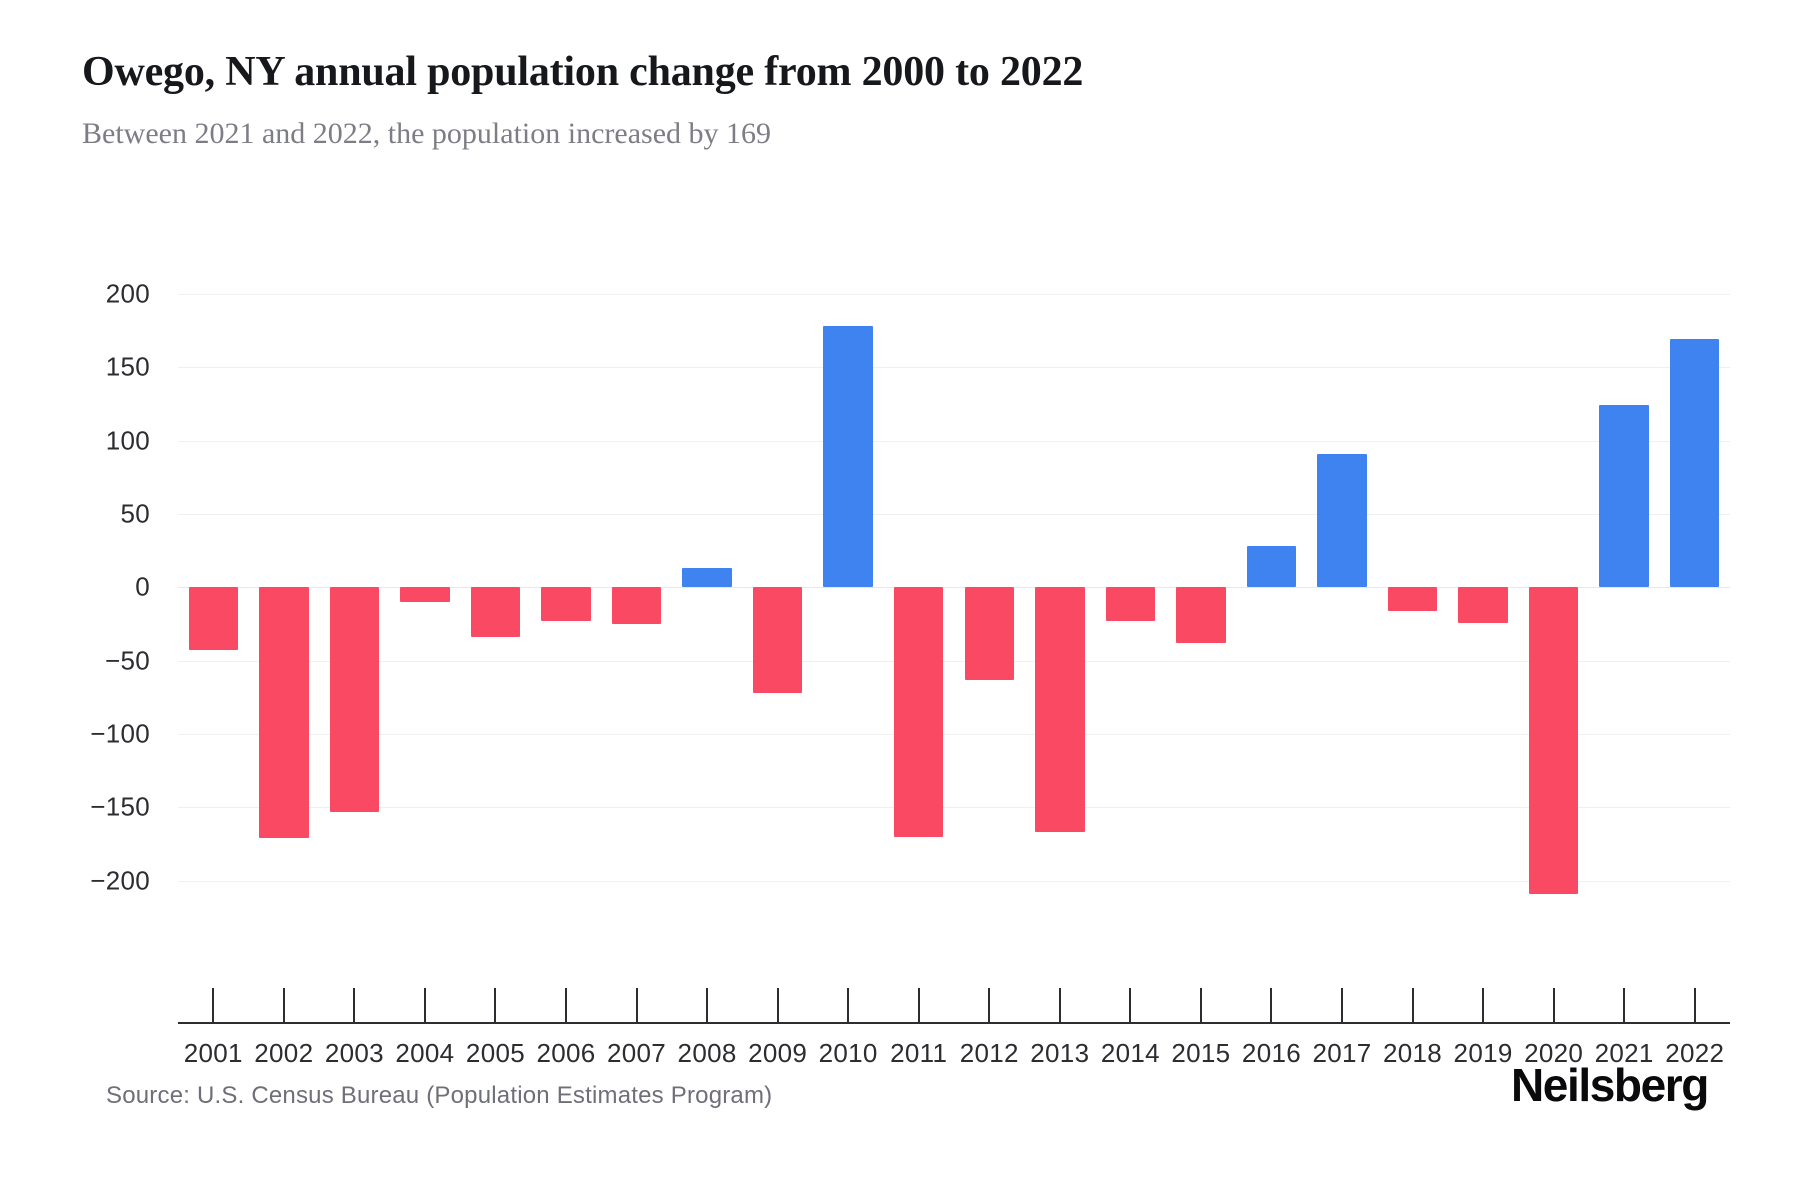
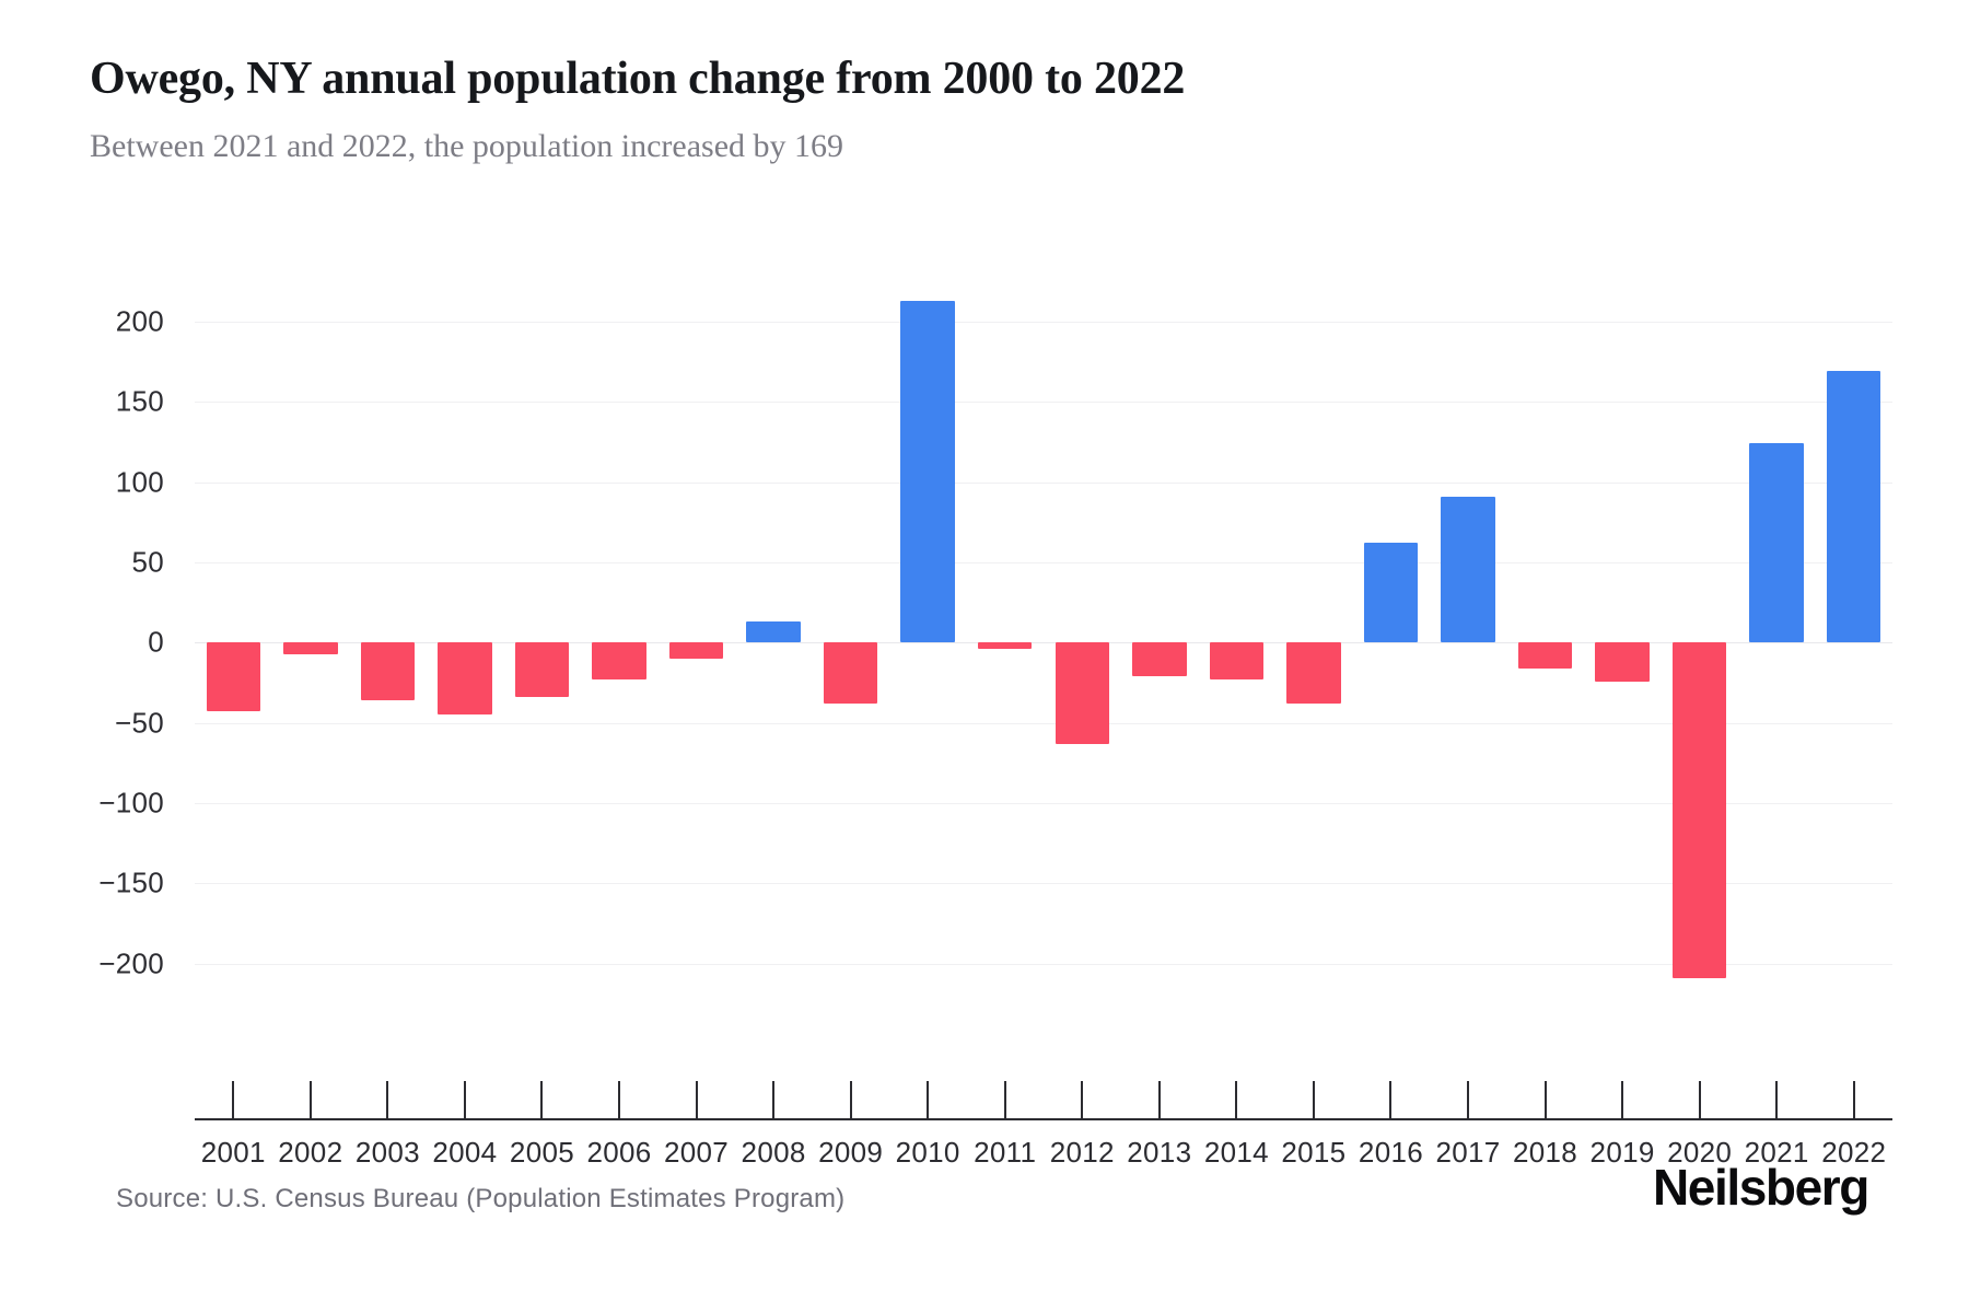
2002: -171 -> -7
2003: -153 -> -36
2004: -10 -> -45
2007: -25 -> -10
2009: -72 -> -38
2010: 178 -> 213
2011: -170 -> -4
2013: -167 -> -21
2016: 28 -> 62
